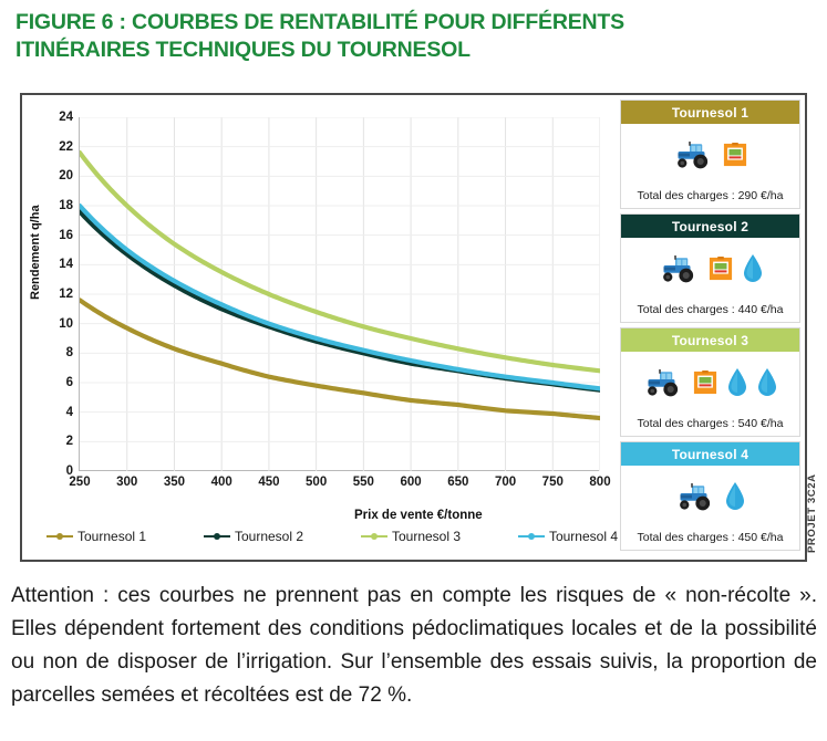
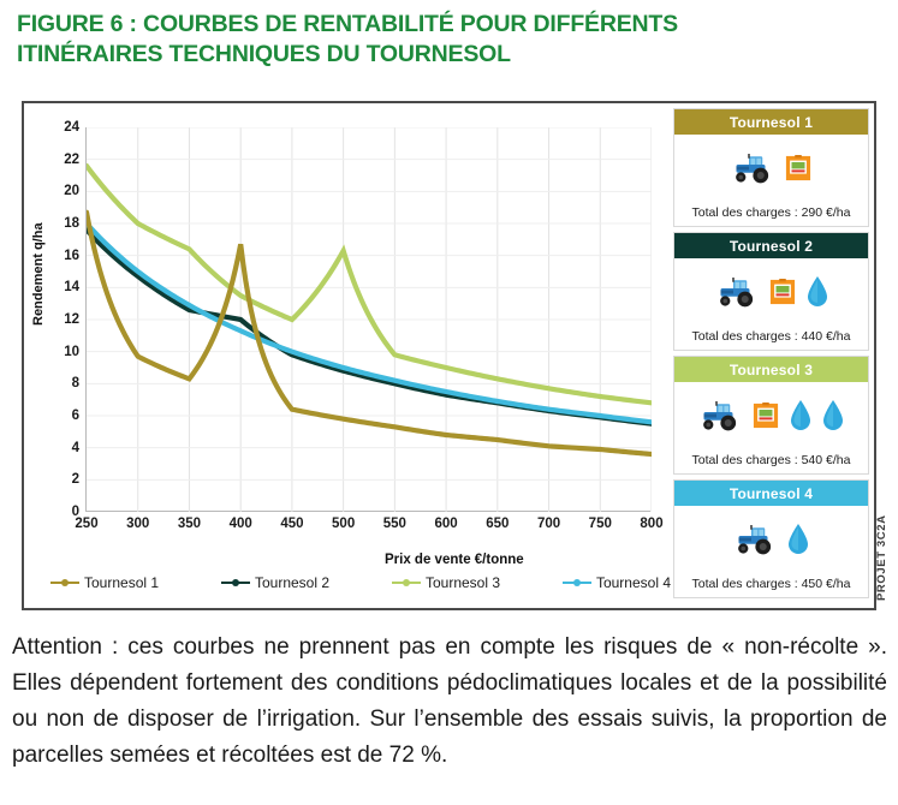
Tournesol 1/250: 11.6 -> 18.7
Tournesol 3/350: 15.4 -> 16.4
Tournesol 1/400: 7.3 -> 16.7
Tournesol 2/400: 11.0 -> 12.0
Tournesol 3/500: 10.8 -> 16.3
